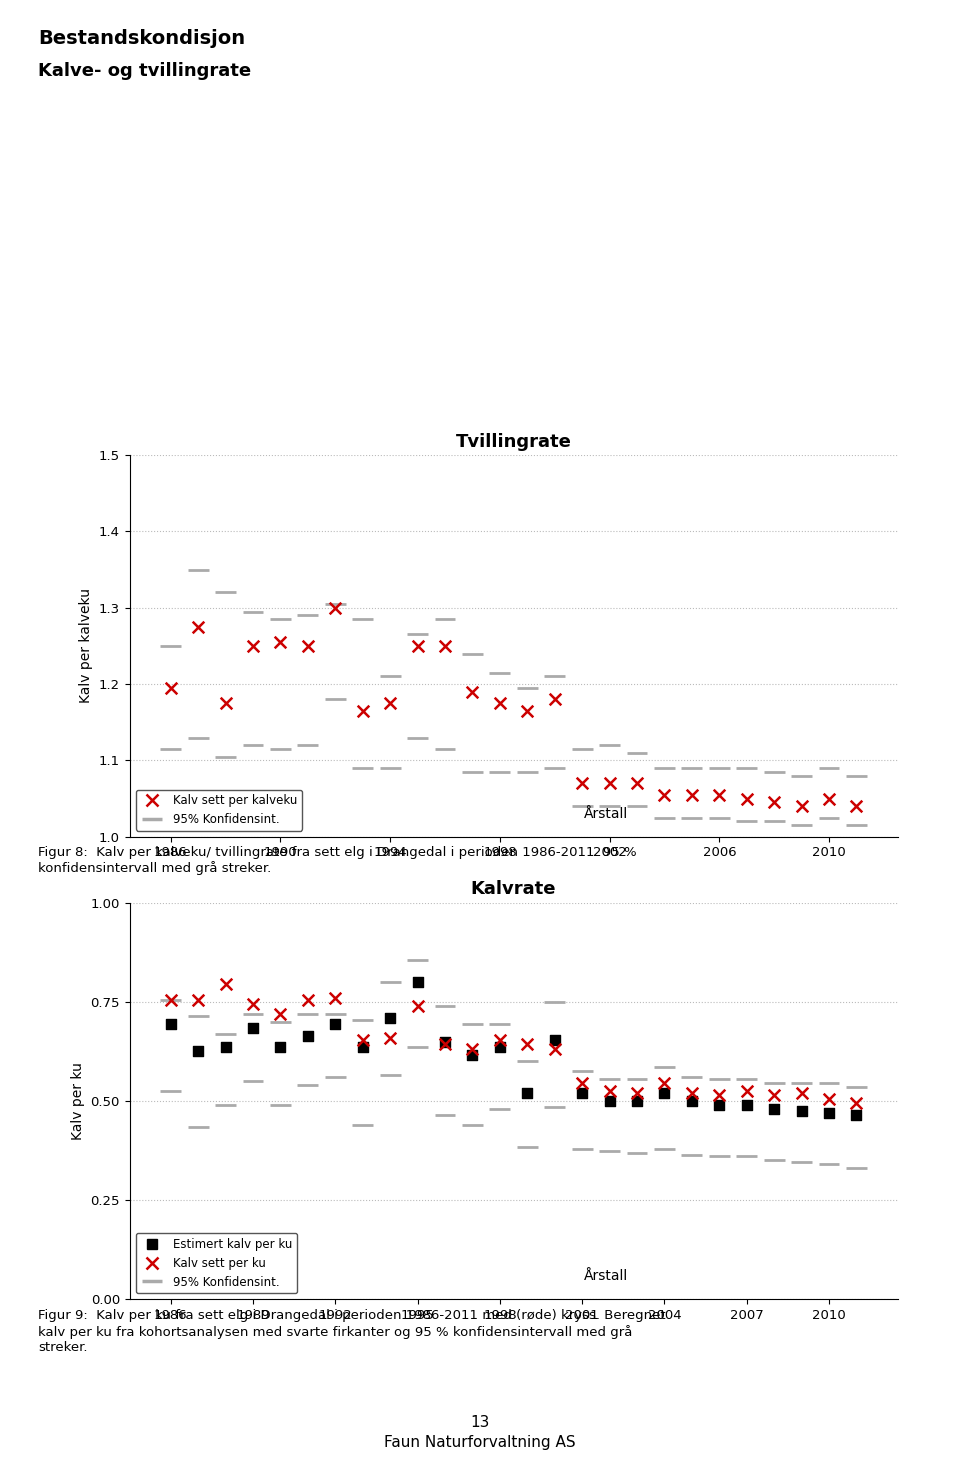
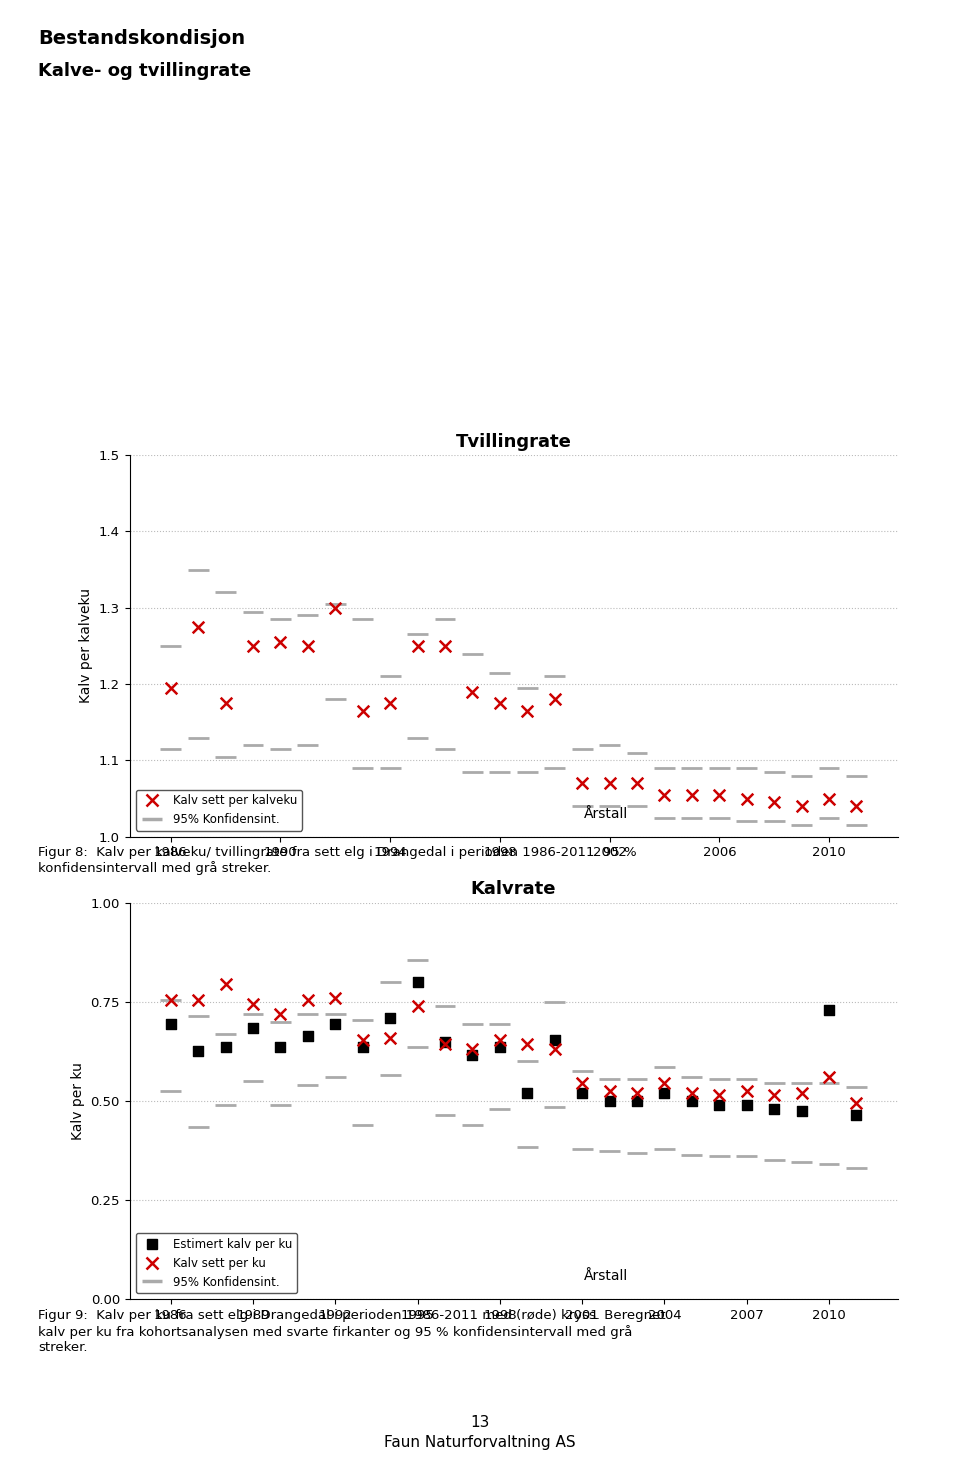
Kalvrate/Kalv sett per ku/2010: 0.505 -> 0.560
Kalvrate/Estimert kalv per ku/2010: 0.470 -> 0.730
